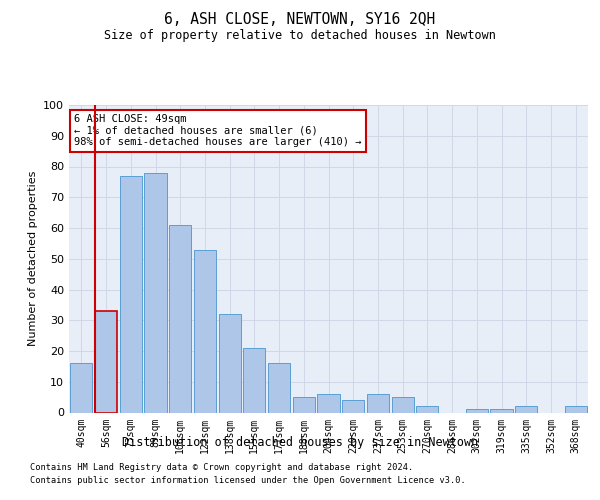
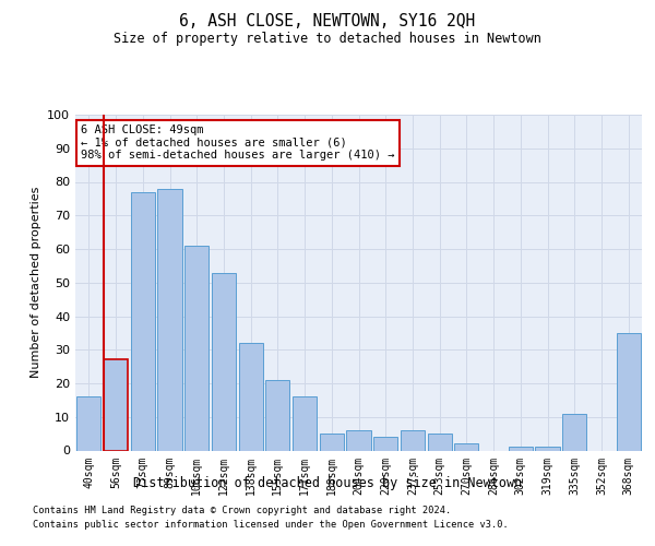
56sqm: 33 -> 27
335sqm: 2 -> 11
368sqm: 2 -> 35
